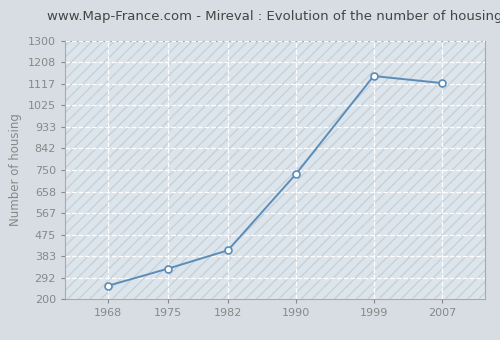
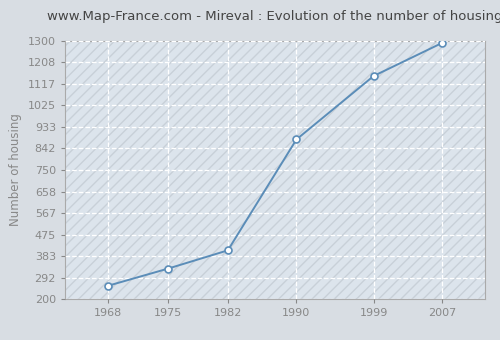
1990: 735 -> 880
2007: 1120 -> 1291
